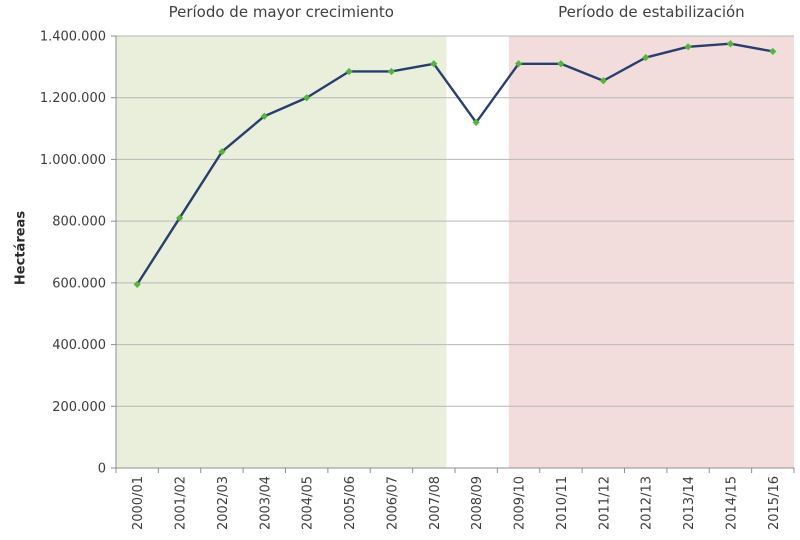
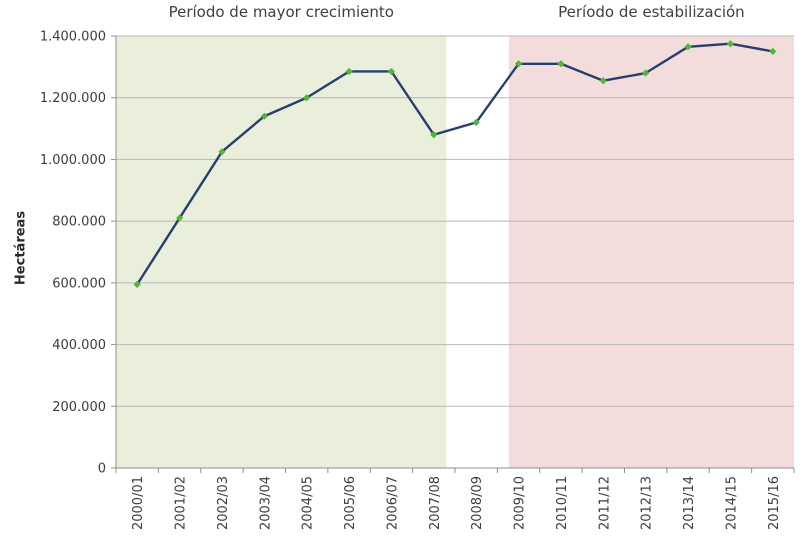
2007/08: 1310000 -> 1080000
2012/13: 1330000 -> 1280000
